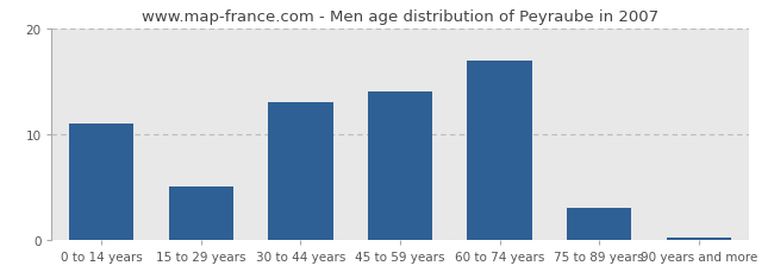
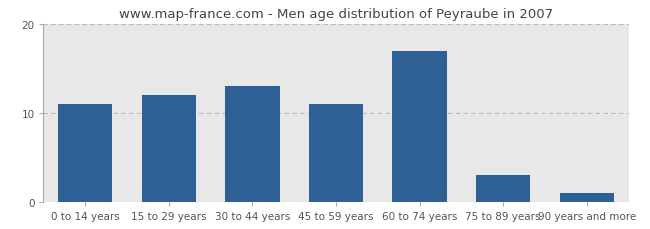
15 to 29 years: 5.0 -> 12.0
45 to 59 years: 14.0 -> 11.0
90 years and more: 0.2 -> 1.0
